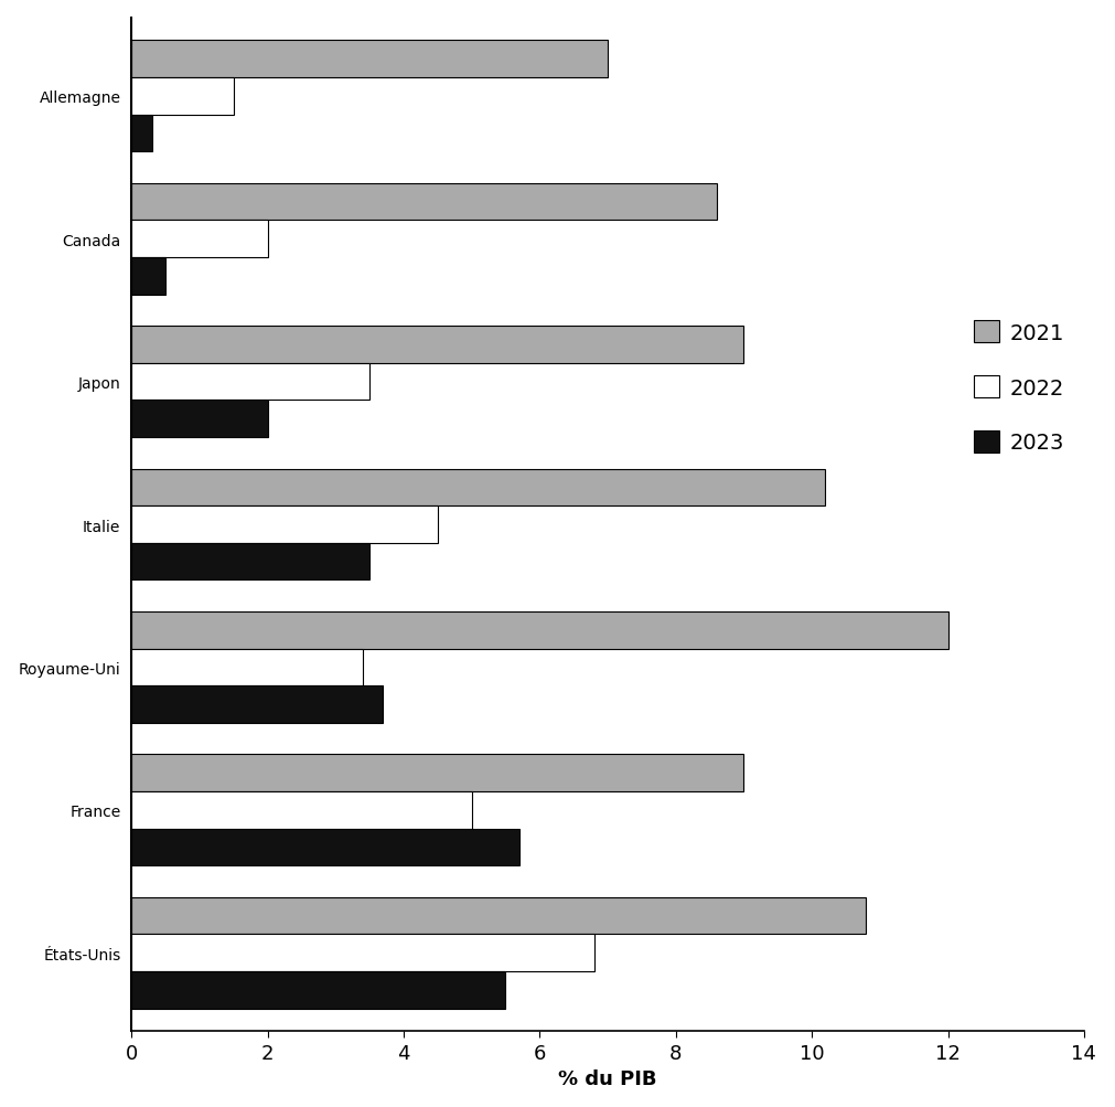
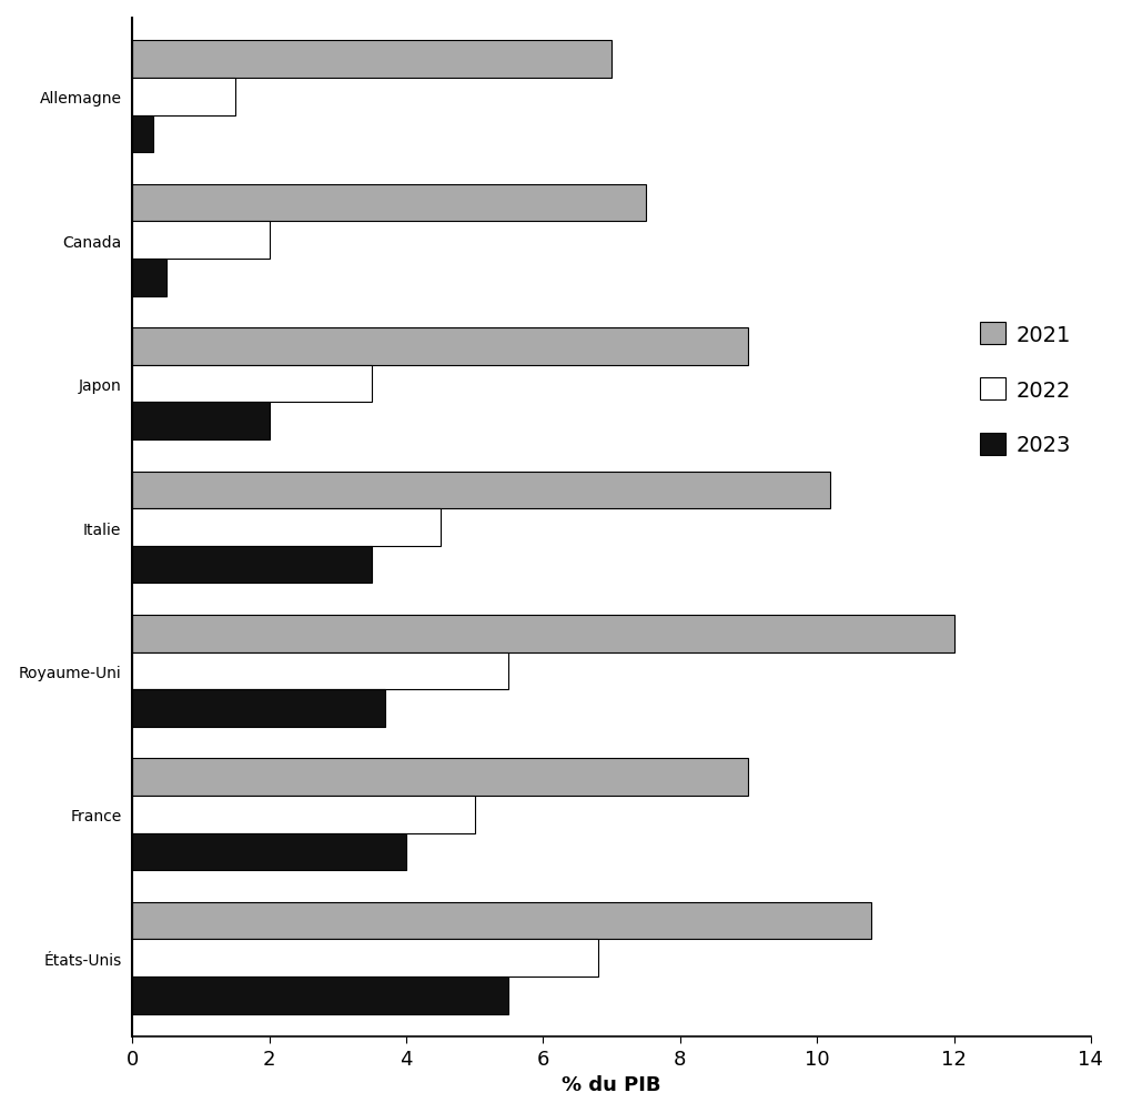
2021/Canada: 8.6 -> 7.5
2022/Royaume-Uni: 3.4 -> 5.5
2023/France: 5.7 -> 4.0
